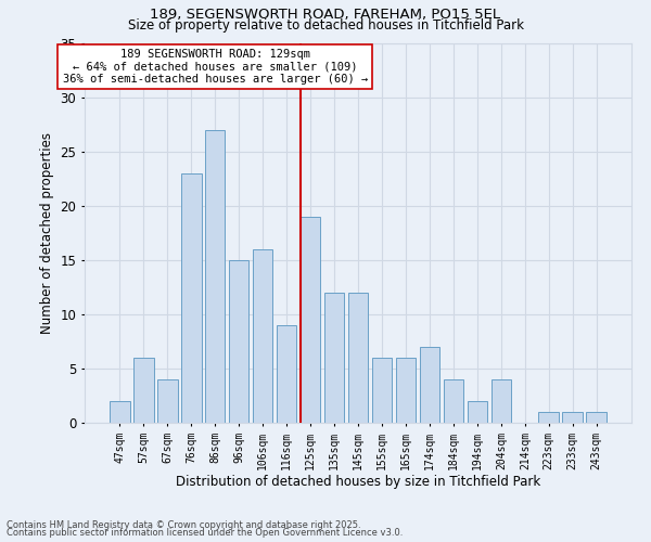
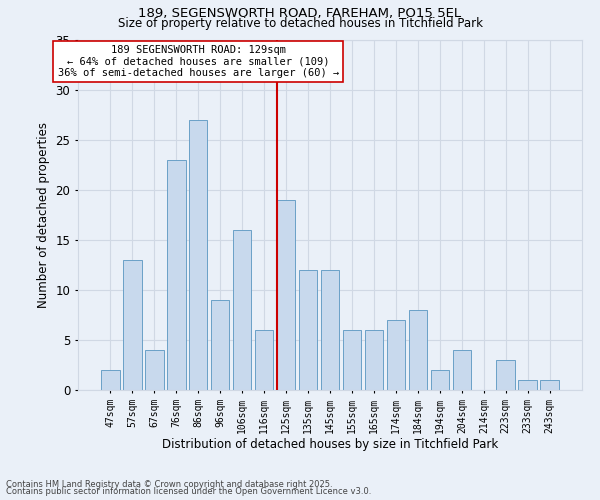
57sqm: 6 -> 13
96sqm: 15 -> 9
116sqm: 9 -> 6
184sqm: 4 -> 8
223sqm: 1 -> 3
